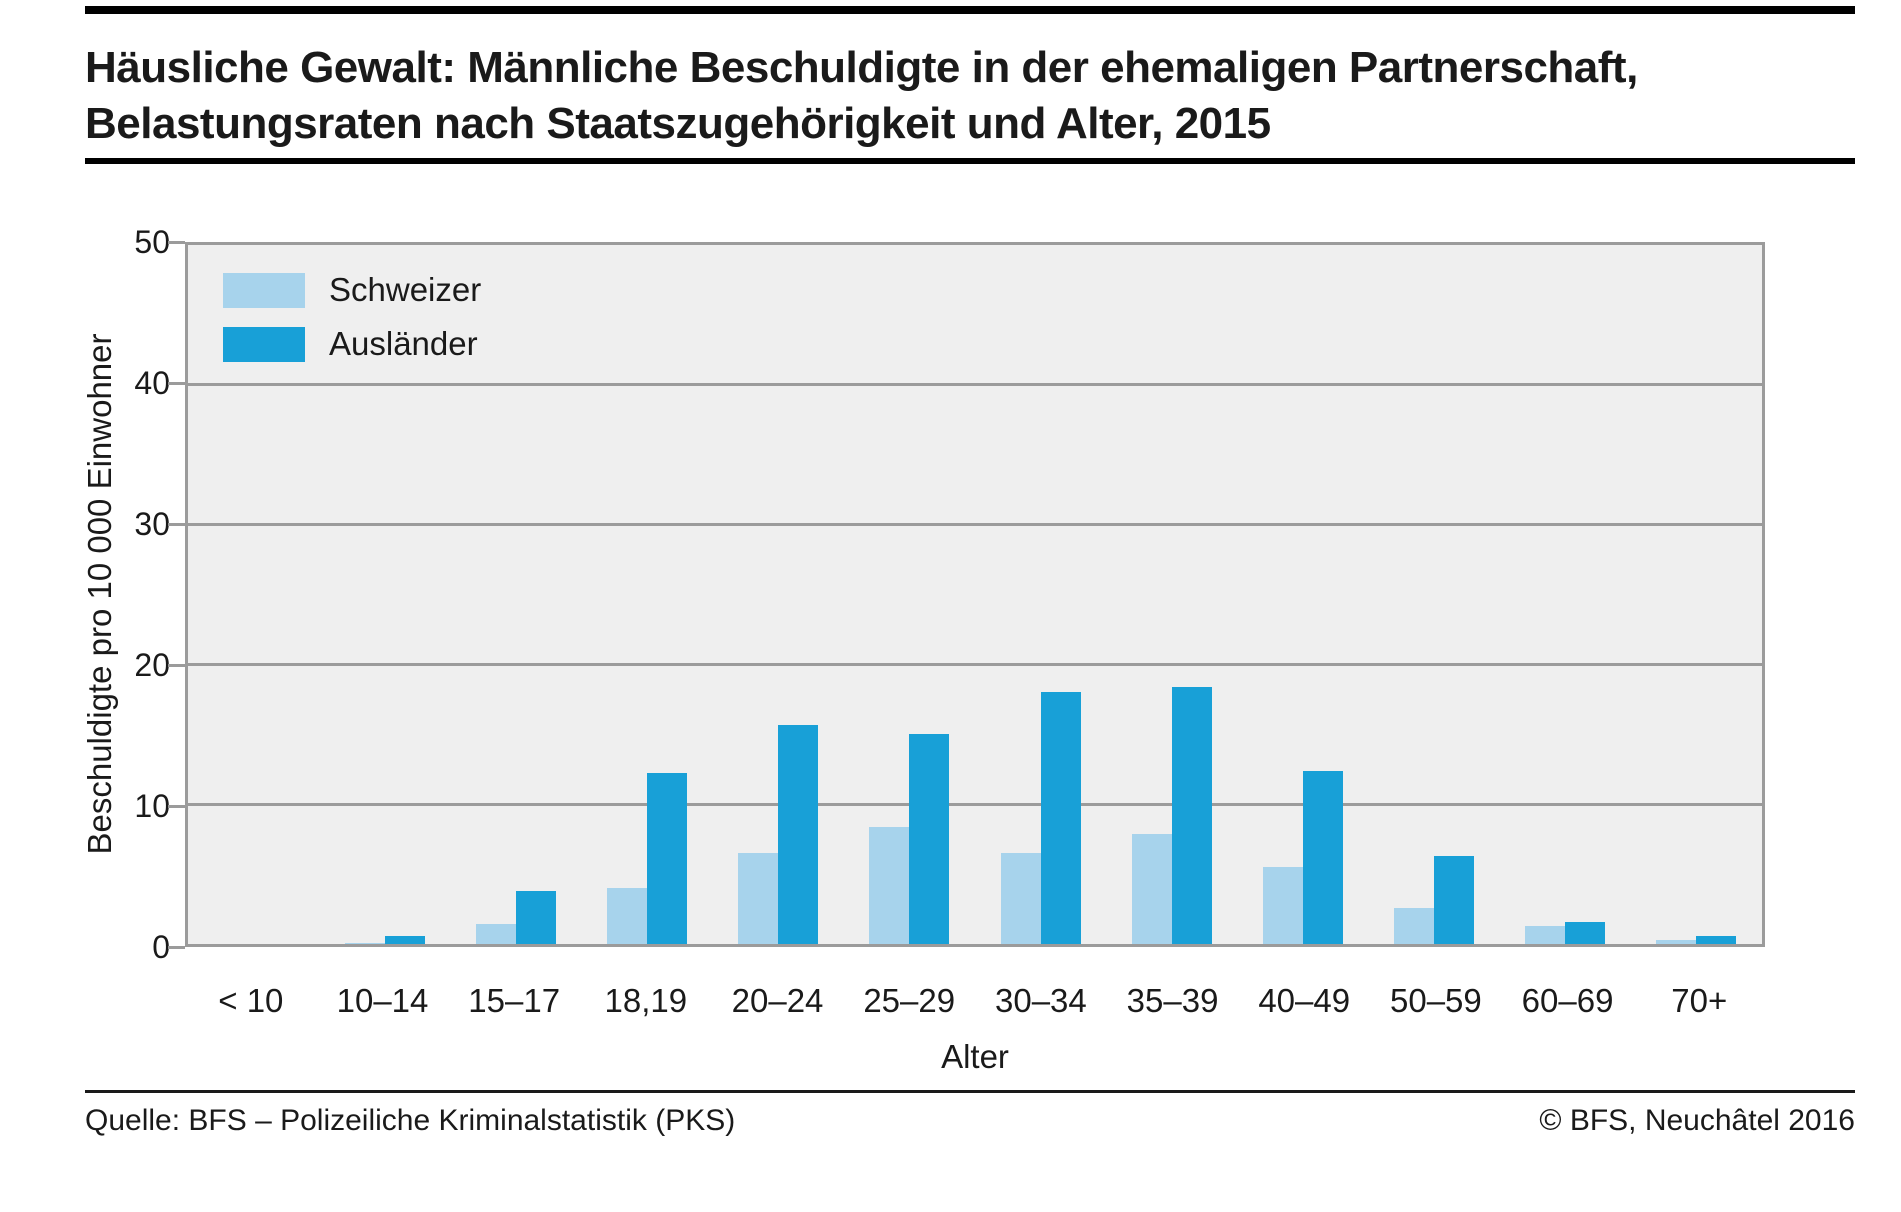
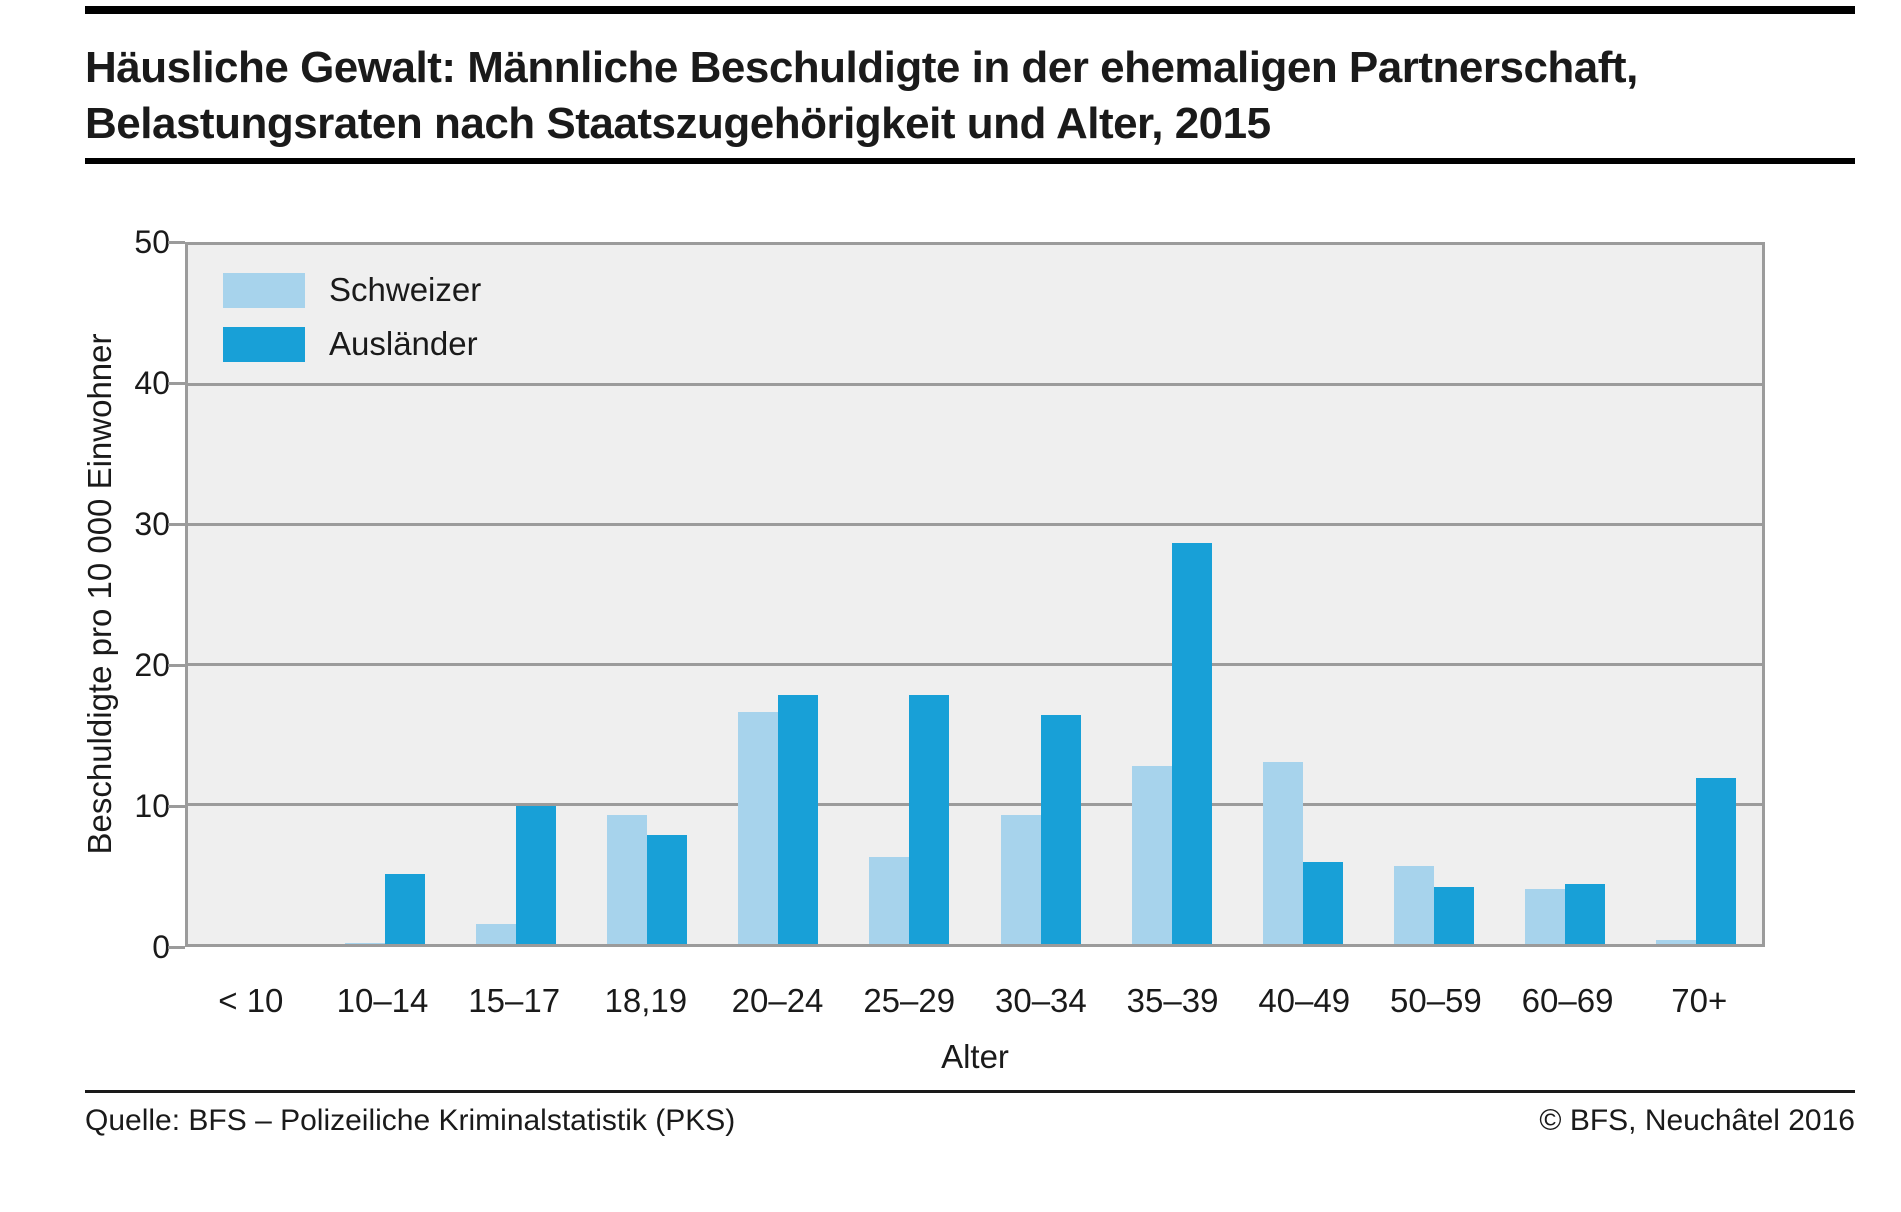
Ausländer/10–14: 0.6 -> 5.0
Ausländer/15–17: 3.8 -> 9.9
Schweizer/18,19: 4.0 -> 9.2
Ausländer/18,19: 12.2 -> 7.8
Schweizer/20–24: 6.5 -> 16.6
Ausländer/20–24: 15.7 -> 17.8
Schweizer/25–29: 8.4 -> 6.2
Ausländer/25–29: 15.0 -> 17.8
Schweizer/30–34: 6.5 -> 9.2
Ausländer/30–34: 18.0 -> 16.4
Schweizer/35–39: 7.9 -> 12.7
Ausländer/35–39: 18.4 -> 28.7
Schweizer/40–49: 5.5 -> 13.0
Ausländer/40–49: 12.4 -> 5.9
Schweizer/50–59: 2.6 -> 5.6
Ausländer/50–59: 6.3 -> 4.1
Schweizer/60–69: 1.3 -> 3.9
Ausländer/60–69: 1.6 -> 4.3
Ausländer/70+: 0.6 -> 11.9
